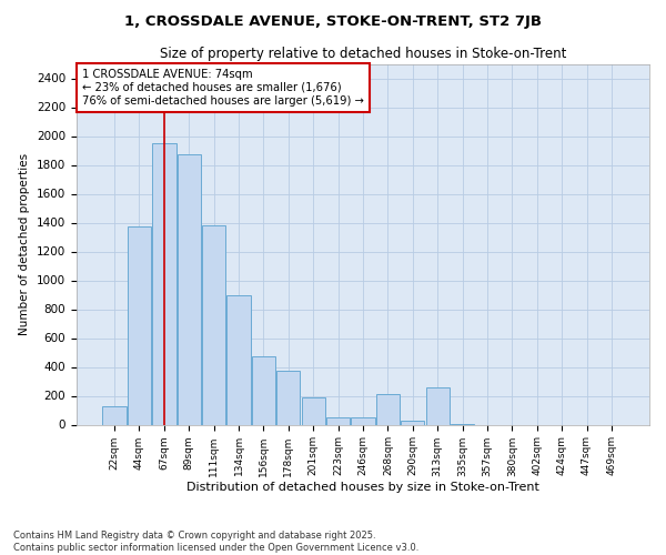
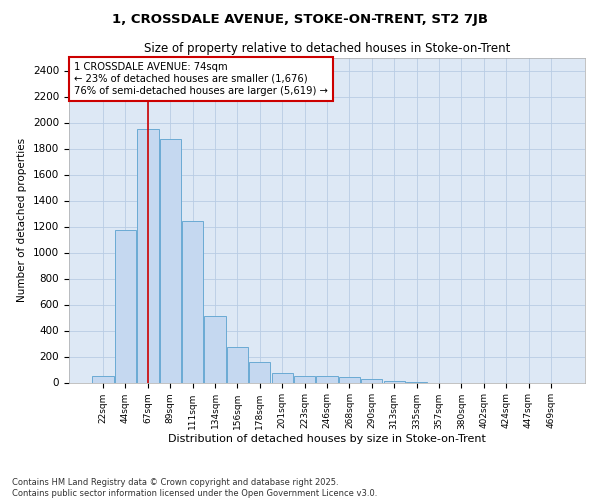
22sqm: 130 -> 50
44sqm: 1370 -> 1170
111sqm: 1380 -> 1240
134sqm: 900 -> 510
156sqm: 470 -> 270
178sqm: 370 -> 160
201sqm: 190 -> 80
268sqm: 210 -> 40
313sqm: 260 -> 10
